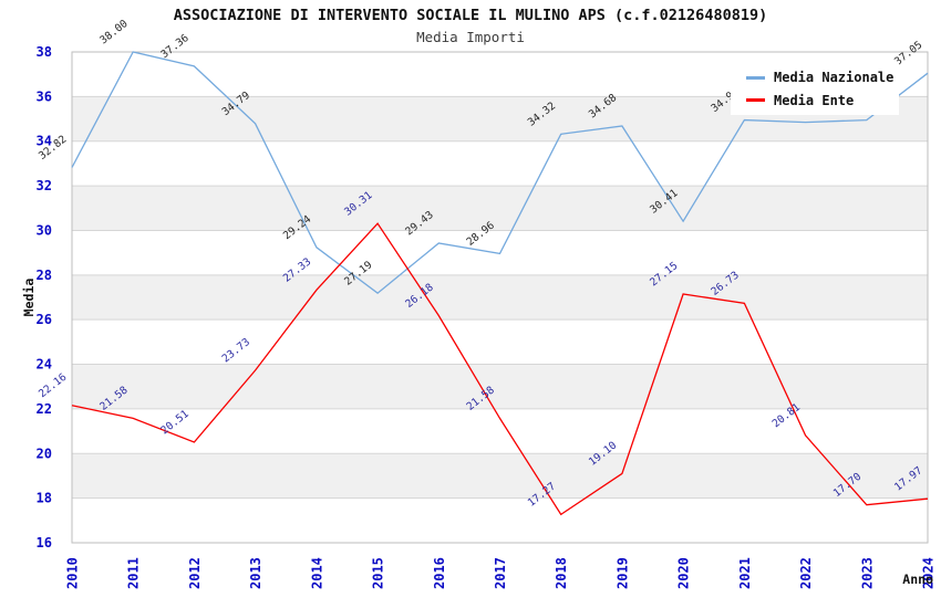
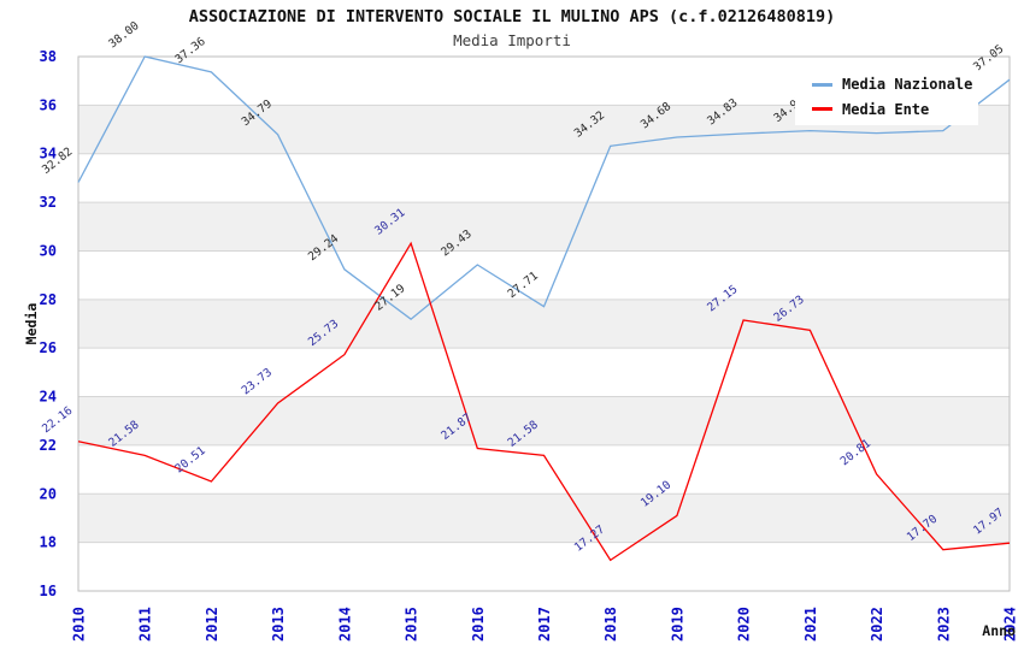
Media Ente/2014: 27.33 -> 25.73
Media Ente/2016: 26.18 -> 21.87
Media Nazionale/2017: 28.96 -> 27.71
Media Nazionale/2020: 30.41 -> 34.83
